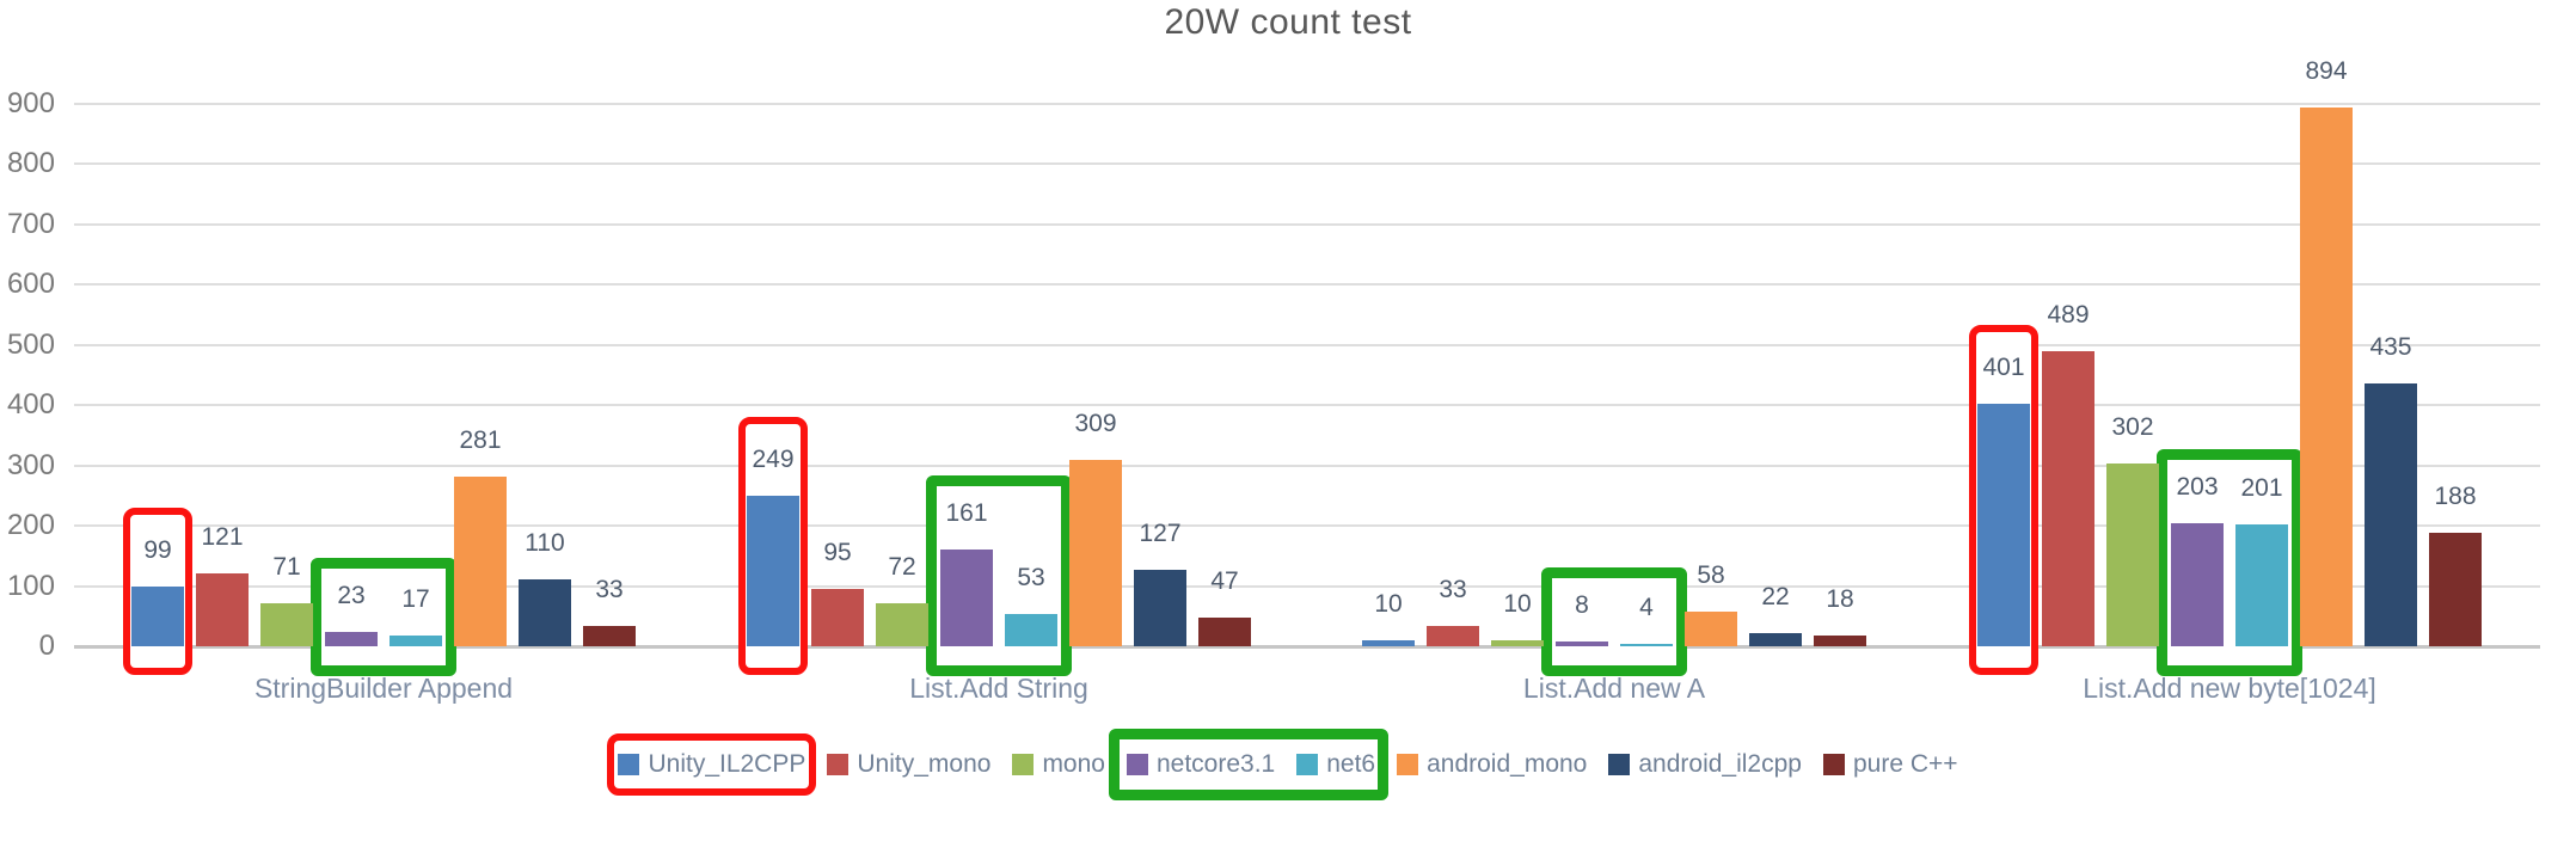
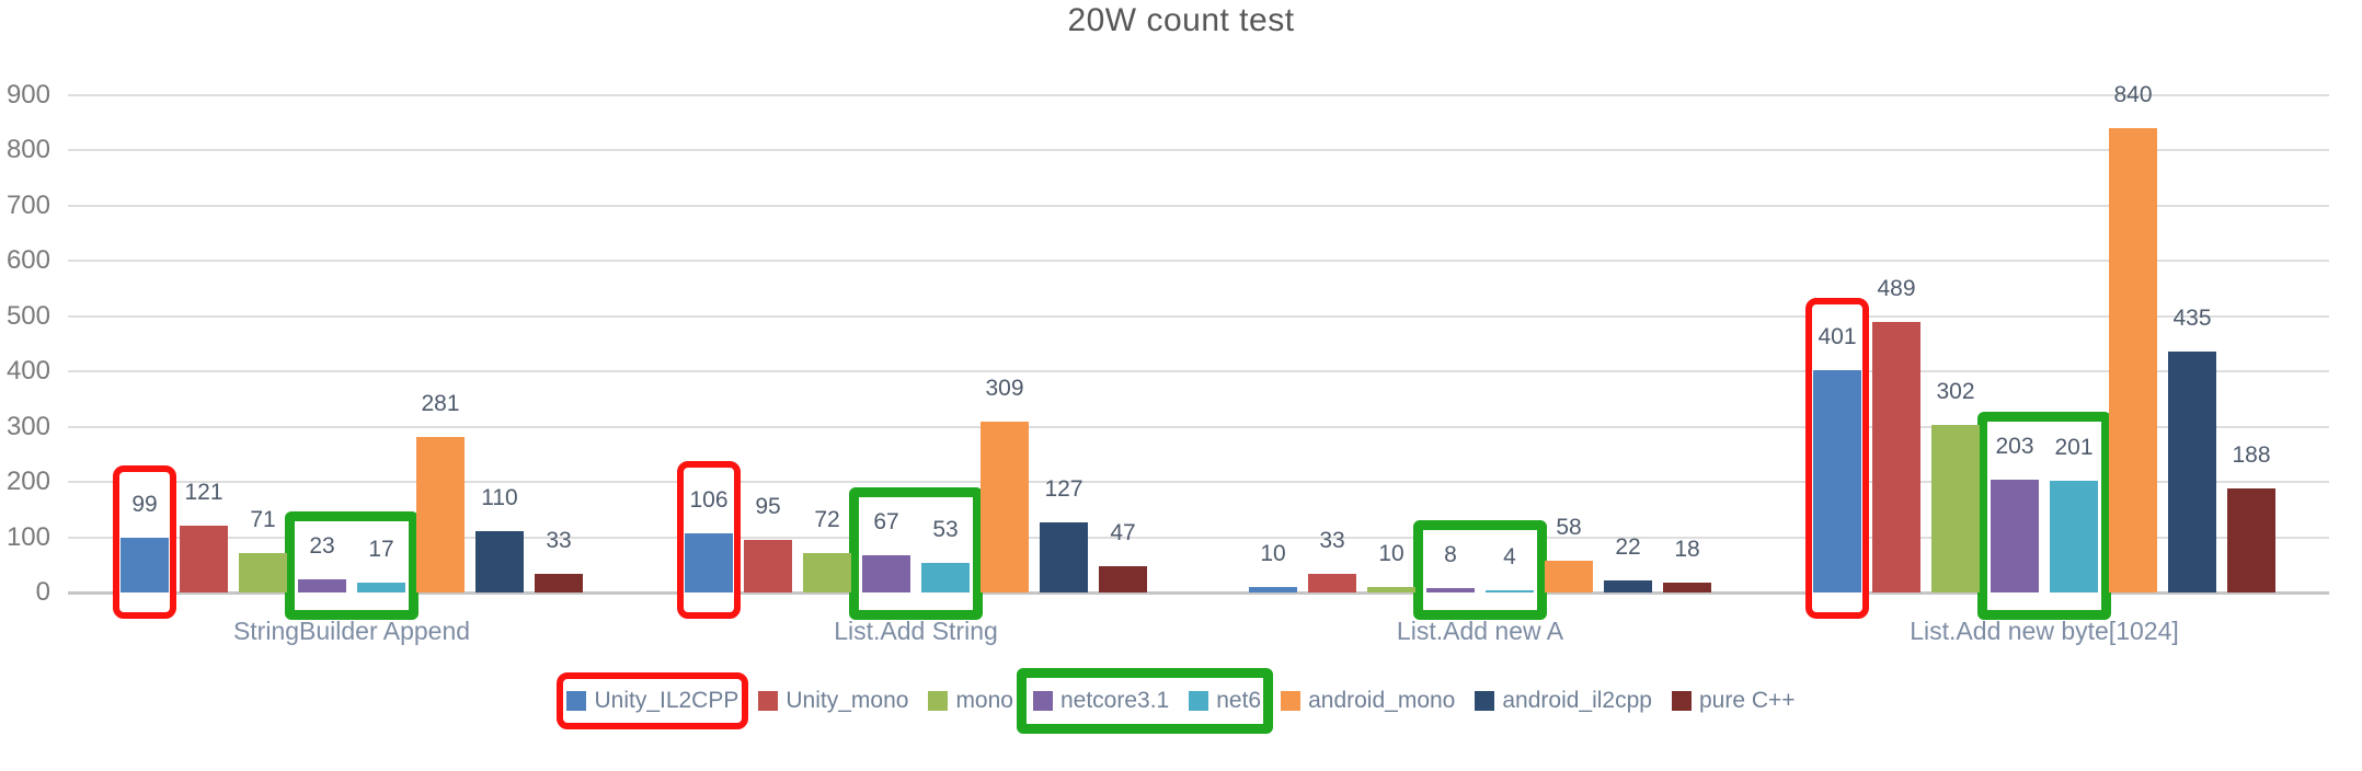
Unity_IL2CPP/List.Add String: 249 -> 106
netcore3.1/List.Add String: 161 -> 67
android_mono/List.Add new byte[1024]: 894 -> 840
